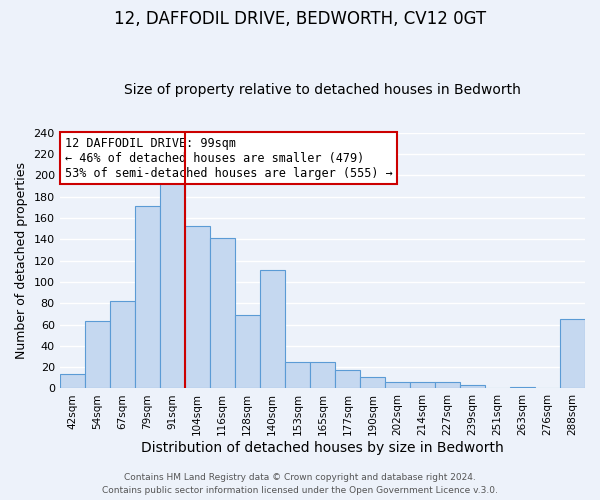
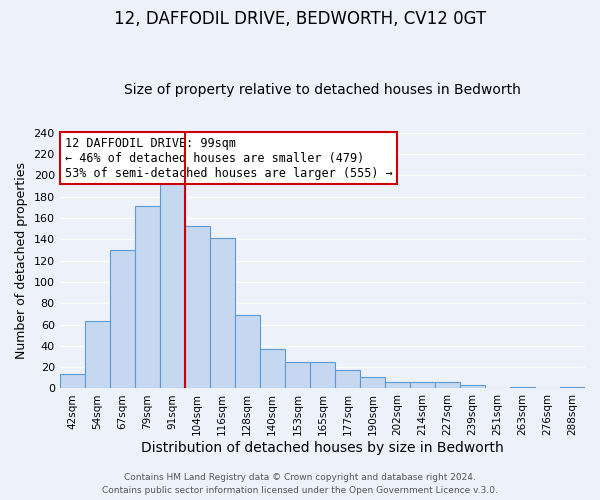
67sqm: 82 -> 130
140sqm: 111 -> 37
288sqm: 65 -> 1
